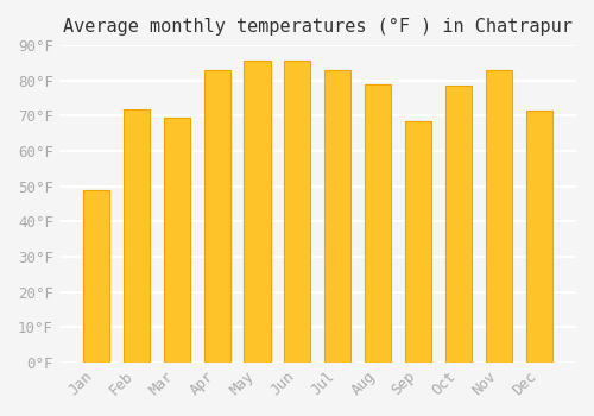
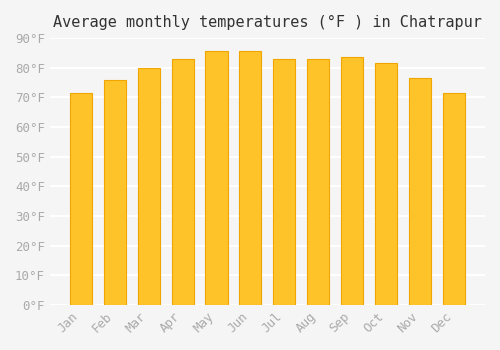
Jan: 49.0°F -> 71.5°F
Feb: 72.0°F -> 76.0°F
Mar: 69.5°F -> 80.0°F
Aug: 79.0°F -> 83.0°F
Sep: 68.5°F -> 83.5°F
Oct: 78.5°F -> 81.5°F
Nov: 83.0°F -> 76.5°F
